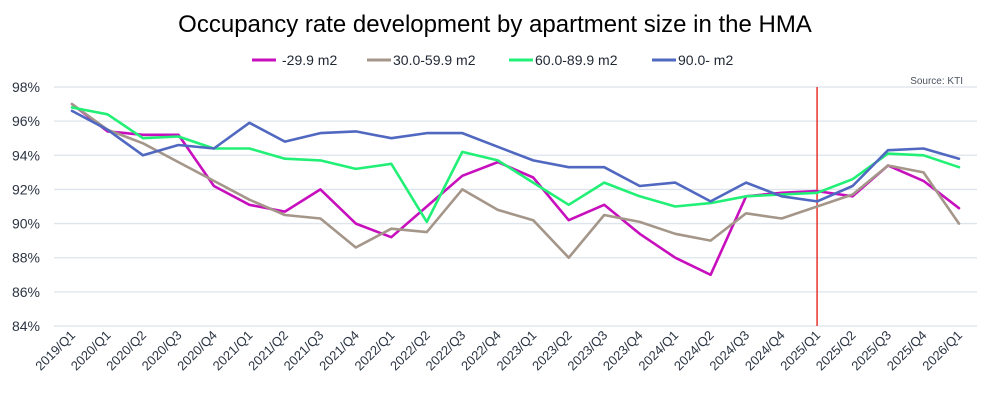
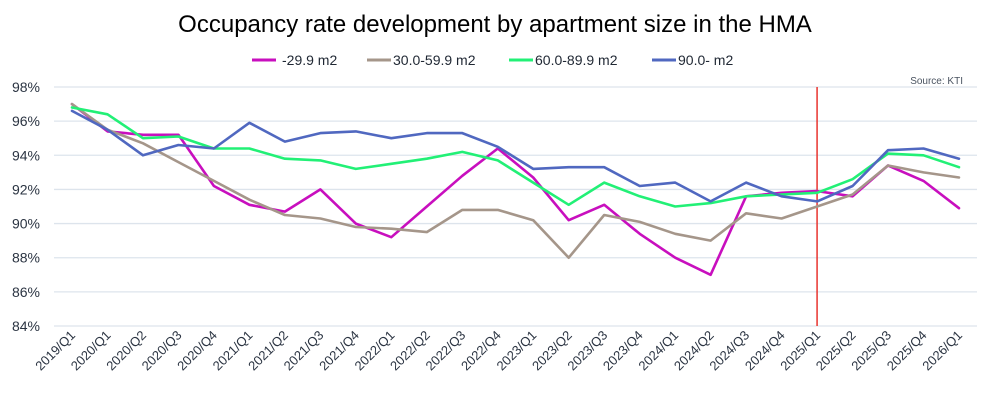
30.0-59.9 m2/2021/Q4: 88.6% -> 89.8%
60.0-89.9 m2/2022/Q2: 90.1% -> 93.8%
30.0-59.9 m2/2022/Q3: 92.0% -> 90.8%
-29.9 m2/2022/Q4: 93.6% -> 94.4%
90.0- m2/2023/Q1: 93.7% -> 93.2%
30.0-59.9 m2/2026/Q1: 90.0% -> 92.7%
